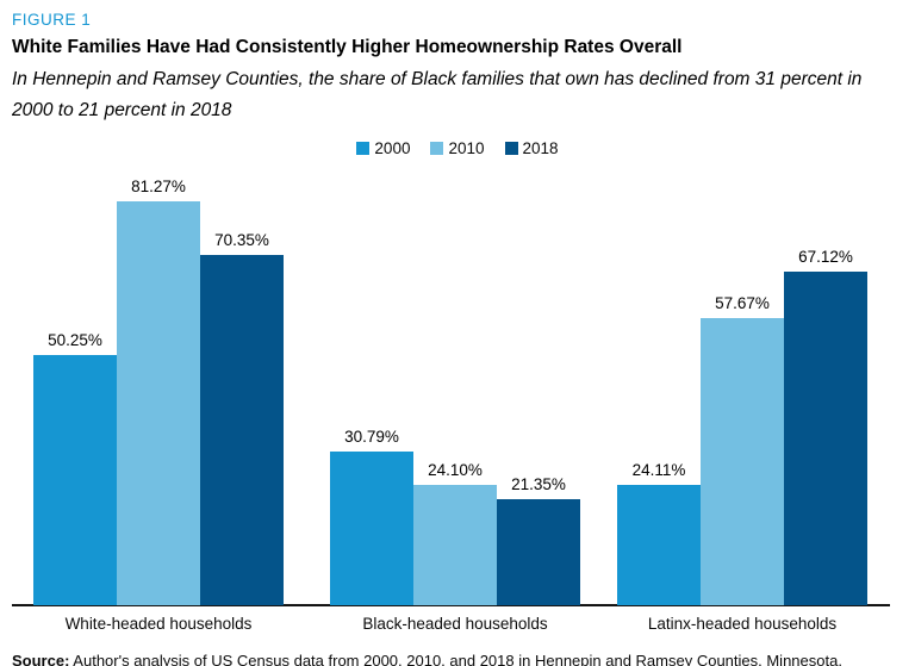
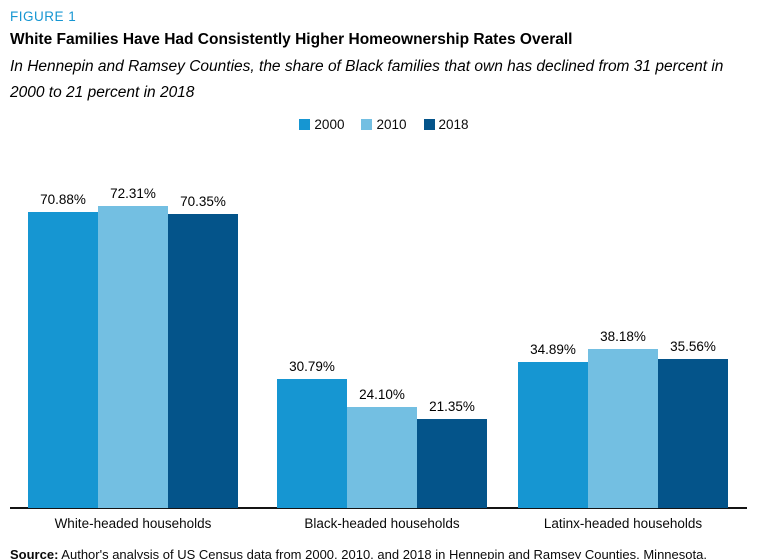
2000/White-headed households: 50.25% -> 70.88%
2010/White-headed households: 81.27% -> 72.31%
2000/Latinx-headed households: 24.11% -> 34.89%
2010/Latinx-headed households: 57.67% -> 38.18%
2018/Latinx-headed households: 67.12% -> 35.56%
